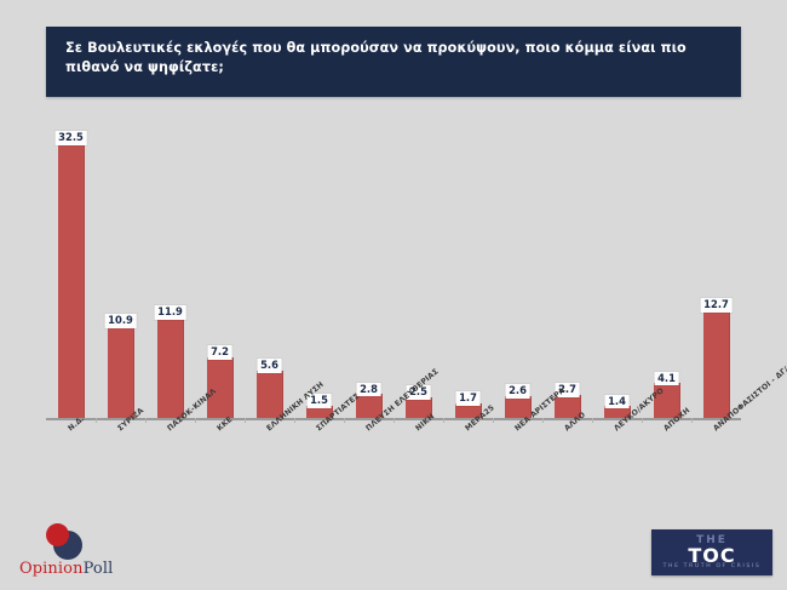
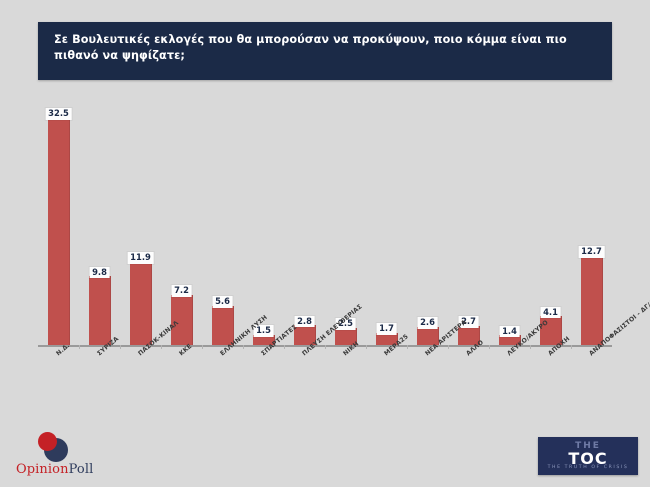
ΣΥΡΙΖΑ: 10.9 -> 9.8
